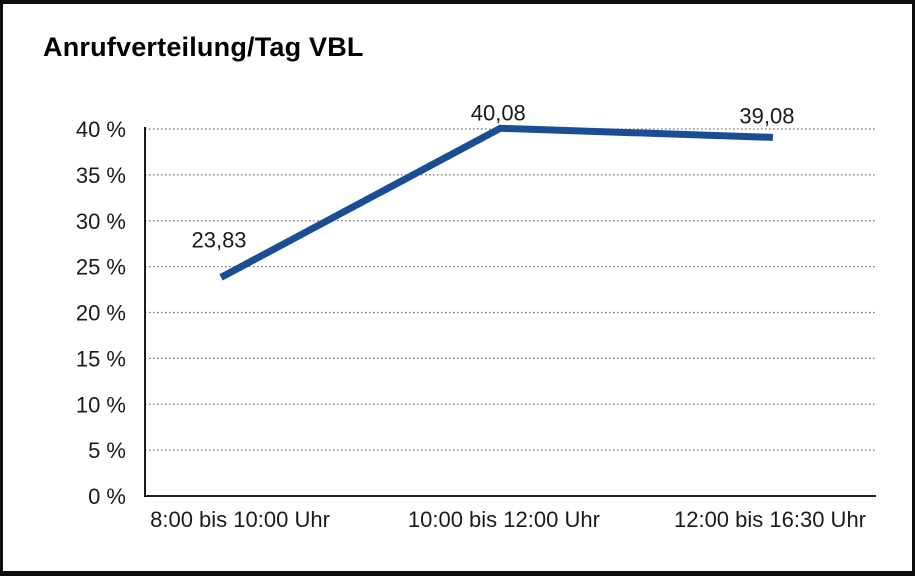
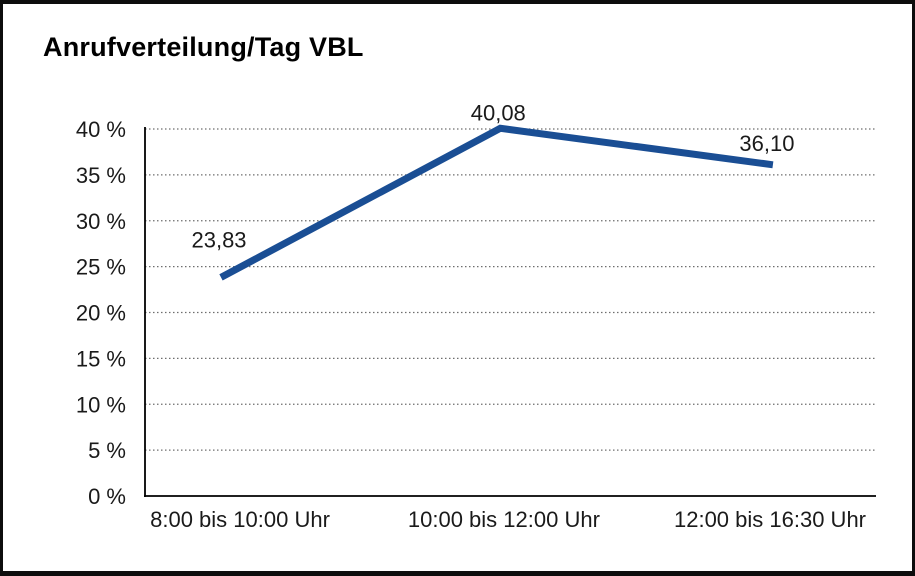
12:00 bis 16:30 Uhr: 39,08 -> 36,10
